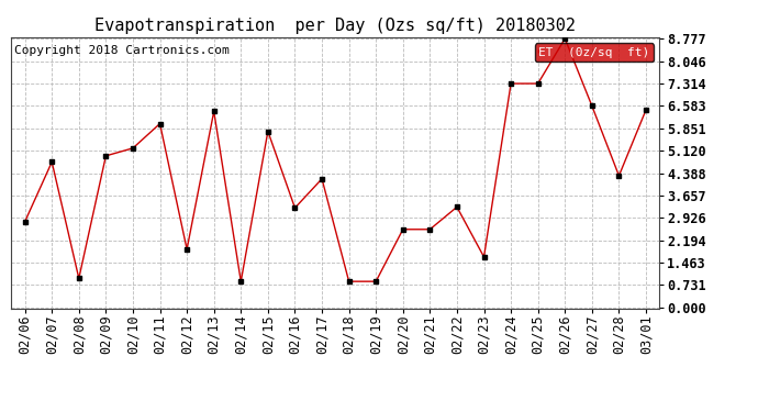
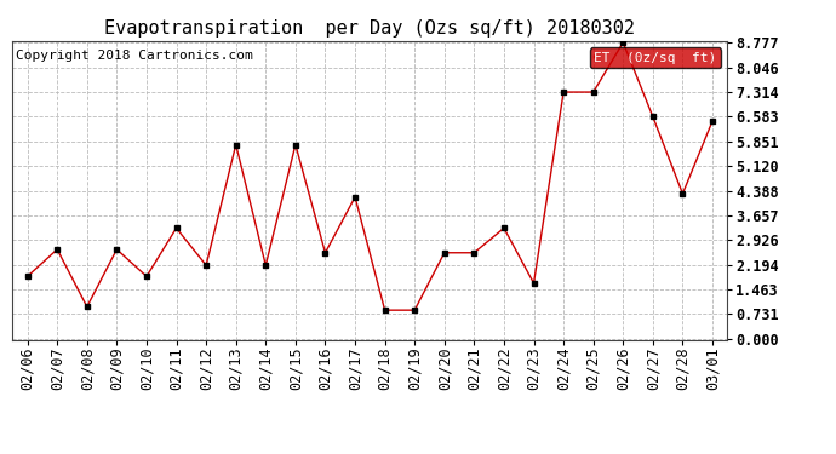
02/06: 2.80 -> 1.85
02/07: 4.75 -> 2.65
02/09: 4.95 -> 2.65
02/10: 5.20 -> 1.85
02/11: 6.00 -> 3.28
02/12: 1.90 -> 2.18
02/13: 6.40 -> 5.75
02/14: 0.85 -> 2.18
02/16: 3.25 -> 2.55
